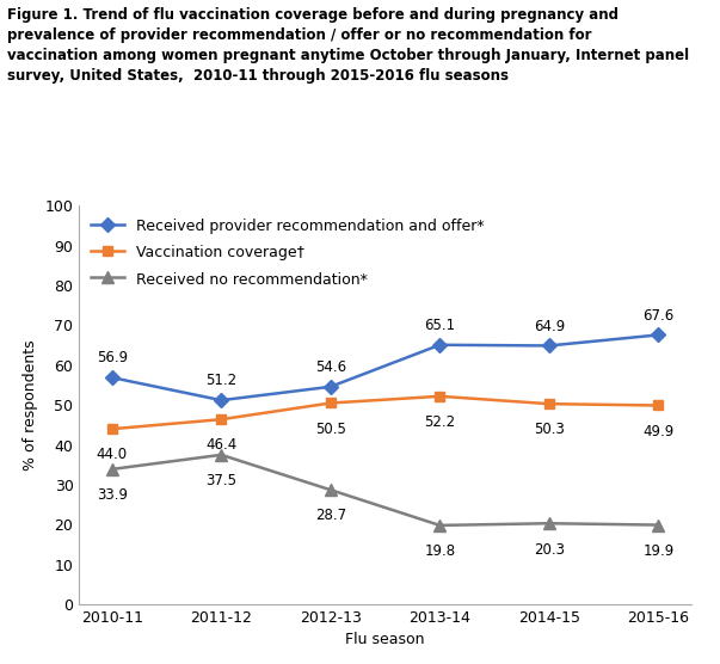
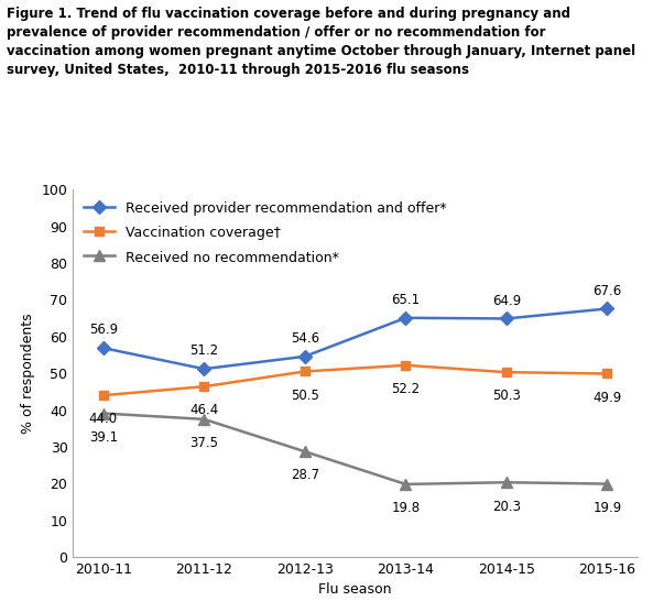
Received no recommendation*/2010-11: 33.9 -> 39.1
